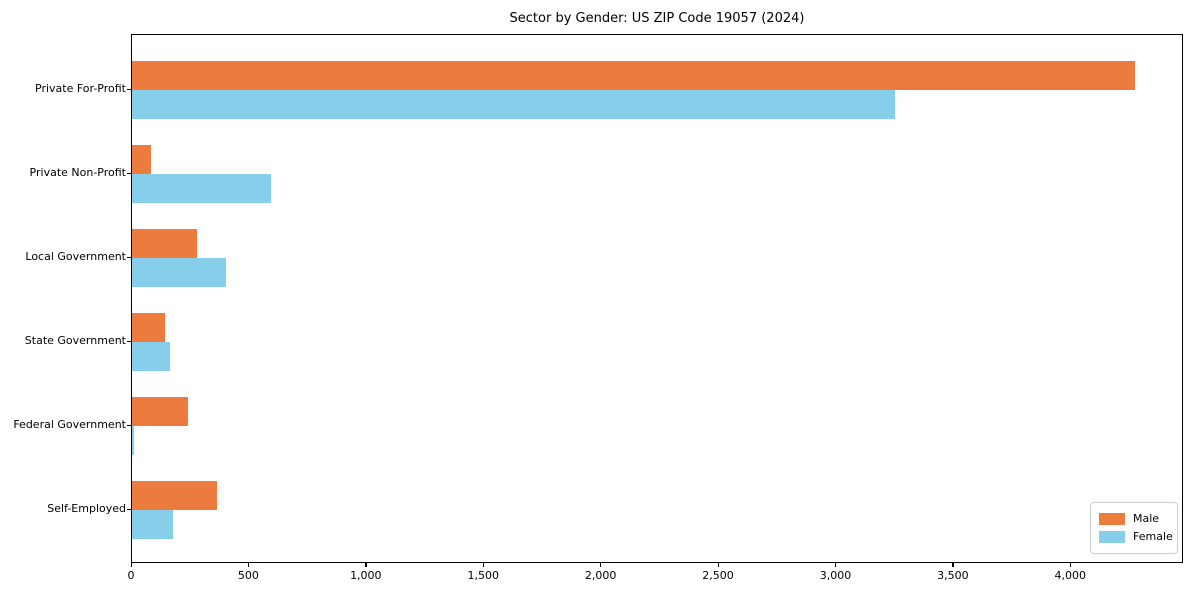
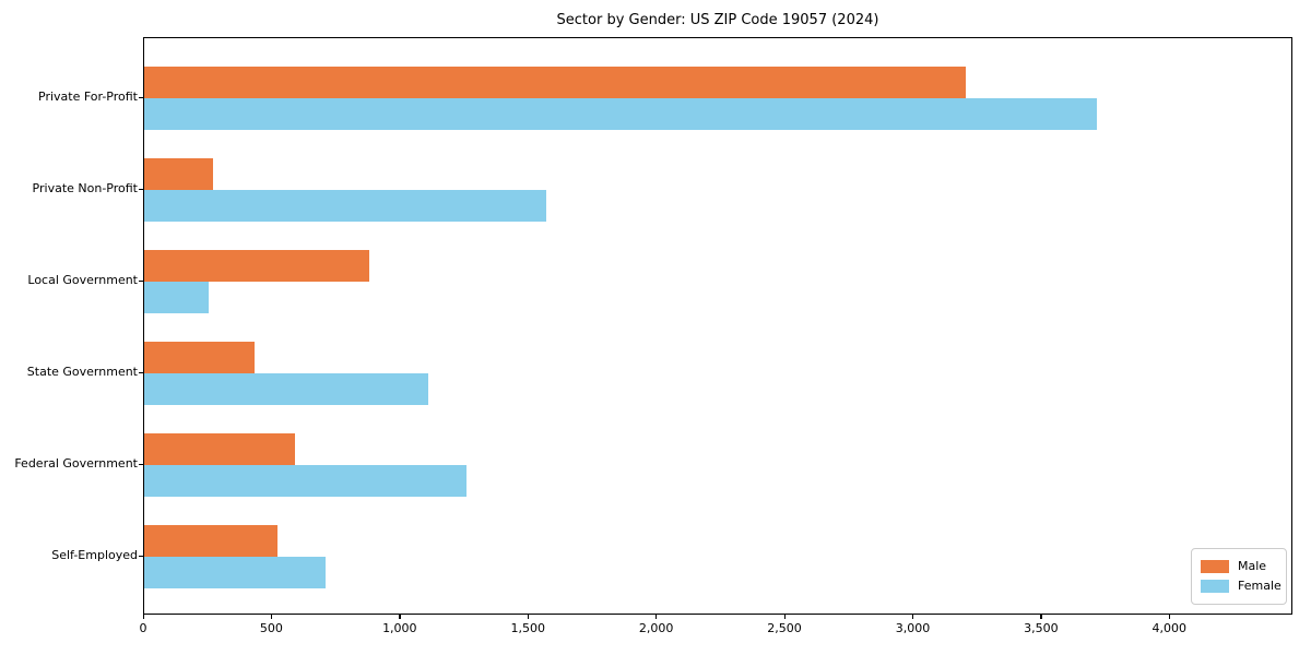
Male/Private For-Profit: 4280 -> 3210
Female/Private For-Profit: 3250 -> 3720
Male/Private Non-Profit: 80 -> 270
Female/Private Non-Profit: 600 -> 1570
Male/Local Government: 280 -> 880
Female/Local Government: 400 -> 250
Male/State Government: 140 -> 430
Female/State Government: 160 -> 1110
Male/Federal Government: 240 -> 590
Female/Federal Government: 10 -> 1260
Male/Self-Employed: 360 -> 520
Female/Self-Employed: 180 -> 710
